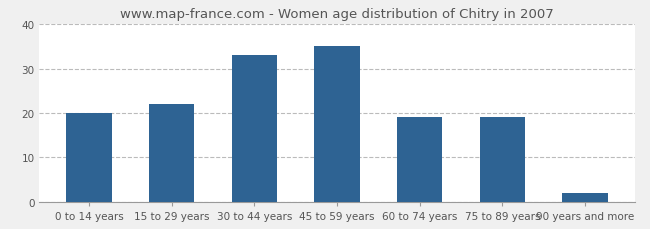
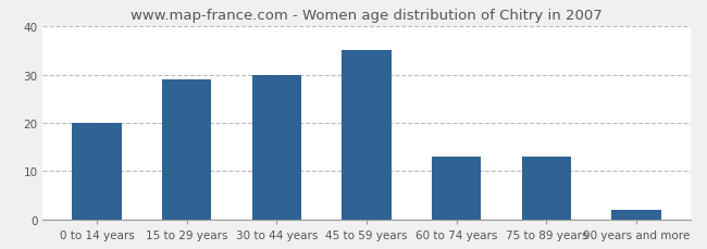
15 to 29 years: 22 -> 29
30 to 44 years: 33 -> 30
60 to 74 years: 19 -> 13
75 to 89 years: 19 -> 13
